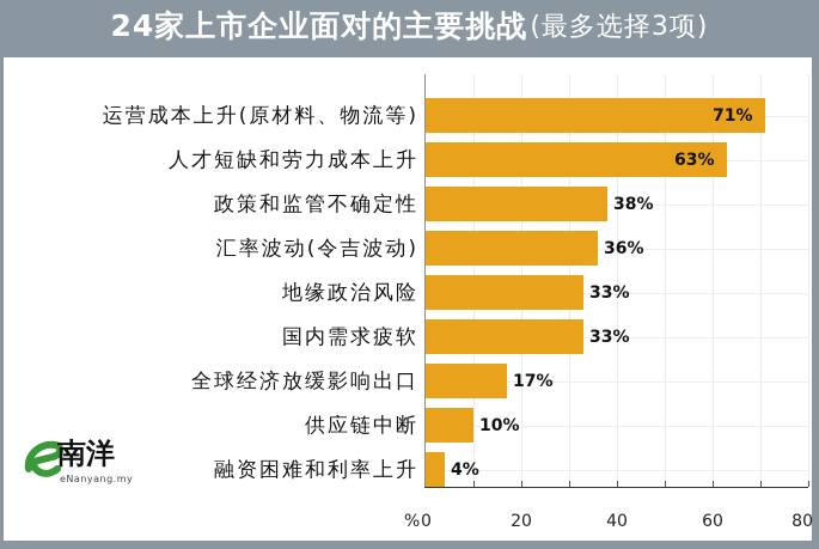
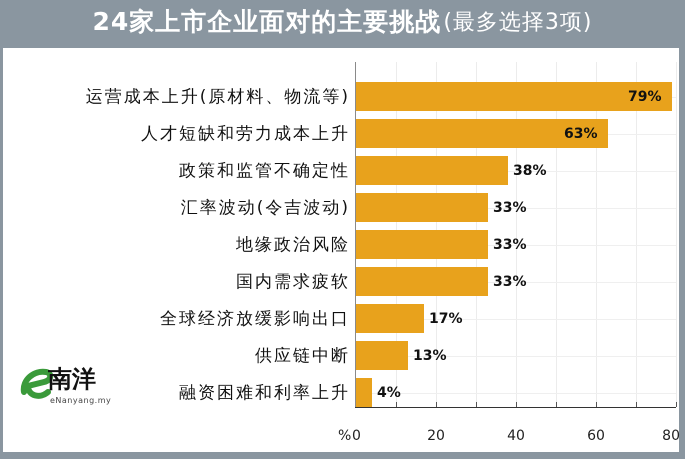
运营成本上升(原材料、物流等): 71% -> 79%
汇率波动(令吉波动): 36% -> 33%
供应链中断: 10% -> 13%
